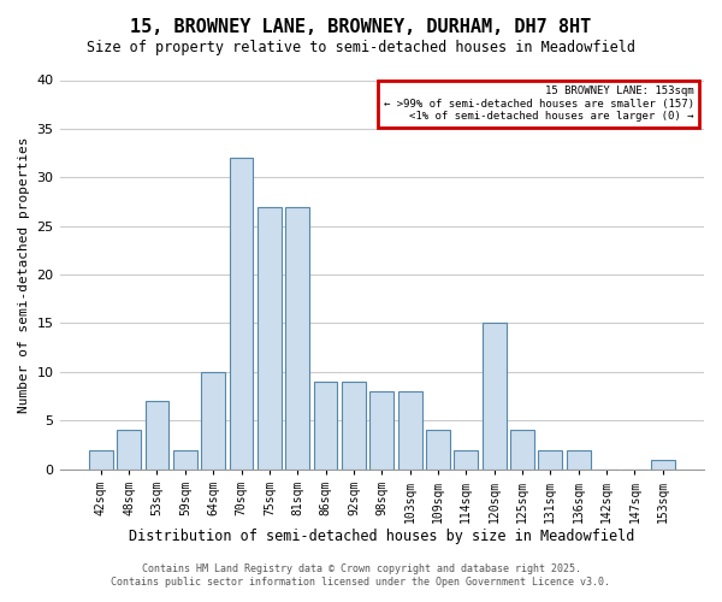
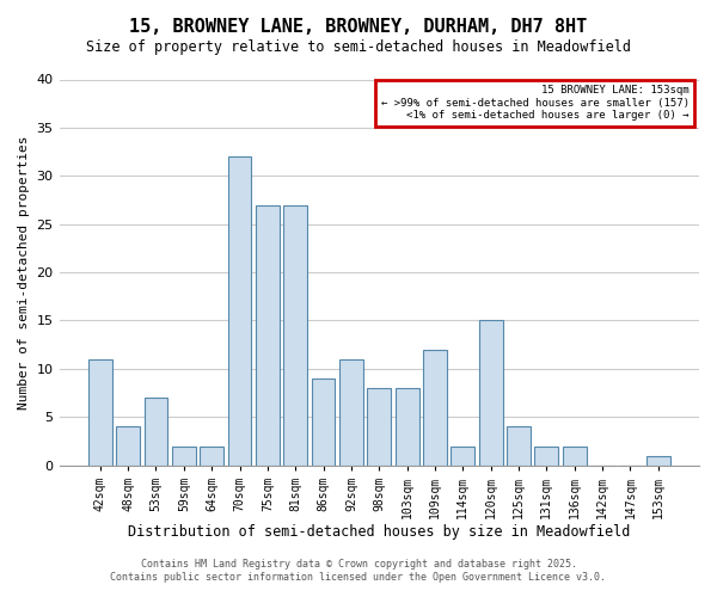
42sqm: 2 -> 11
64sqm: 10 -> 2
92sqm: 9 -> 11
109sqm: 4 -> 12
